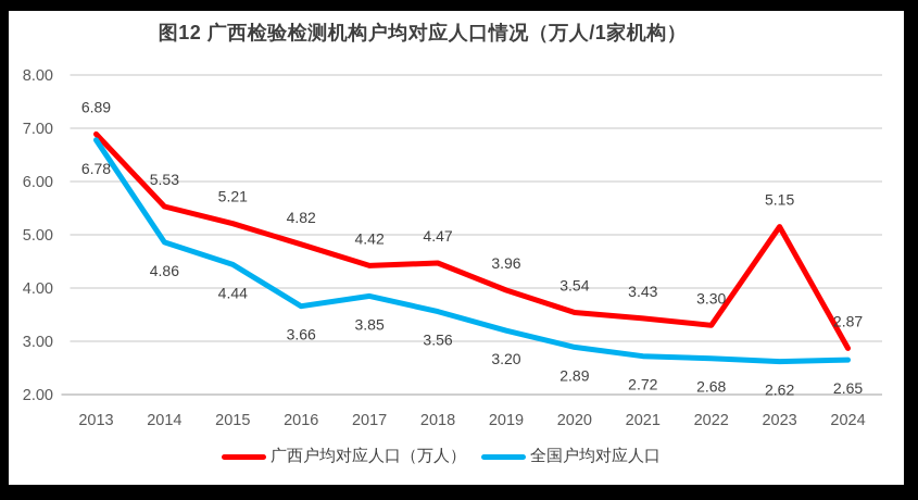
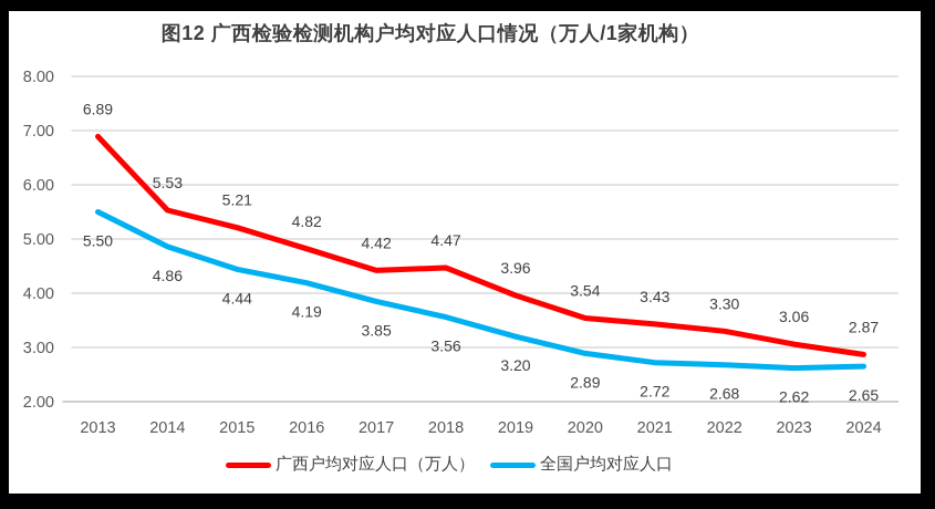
全国户均对应人口/2013: 6.78 -> 5.50
全国户均对应人口/2016: 3.66 -> 4.19
广西户均对应人口（万人）/2023: 5.15 -> 3.06
